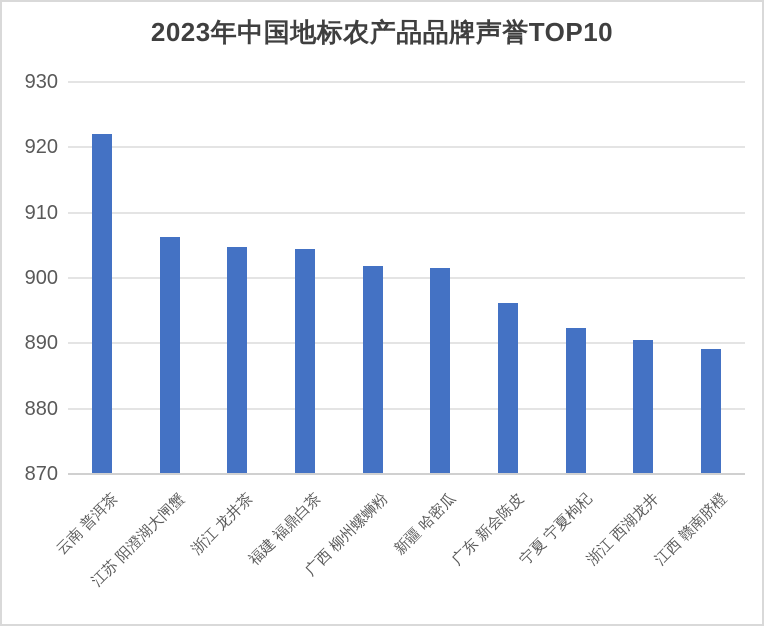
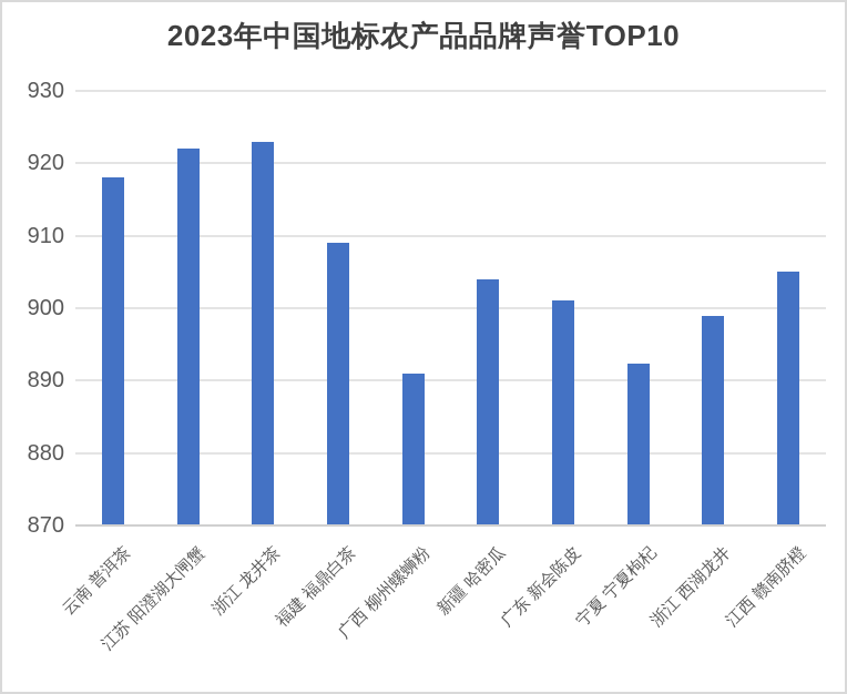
云南 普洱茶: 922 -> 918
江苏 阳澄湖大闸蟹: 906 -> 922
浙江 龙井茶: 905 -> 923
福建 福鼎白茶: 904 -> 909
广西 柳州螺蛳粉: 902 -> 891
新疆 哈密瓜: 902 -> 904
广东 新会陈皮: 896 -> 901
浙江 西湖龙井: 890 -> 899
江西 赣南脐橙: 889 -> 905
